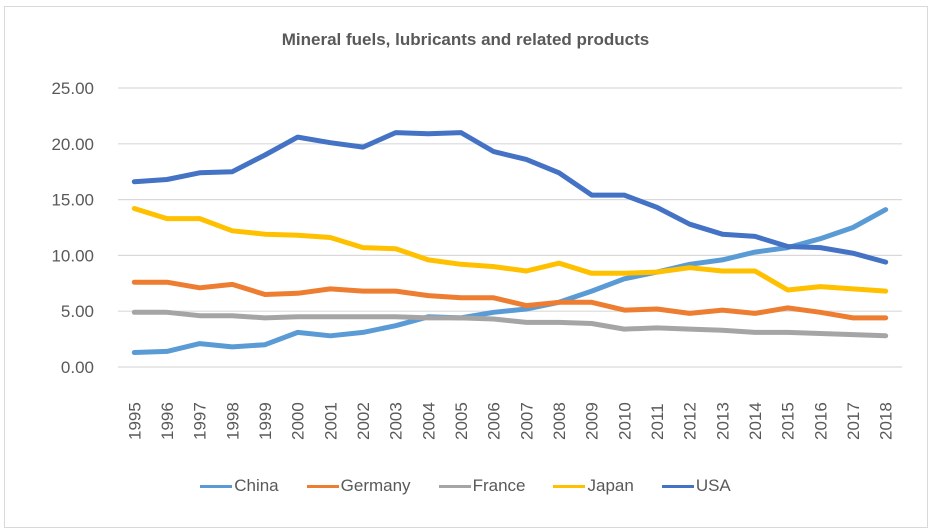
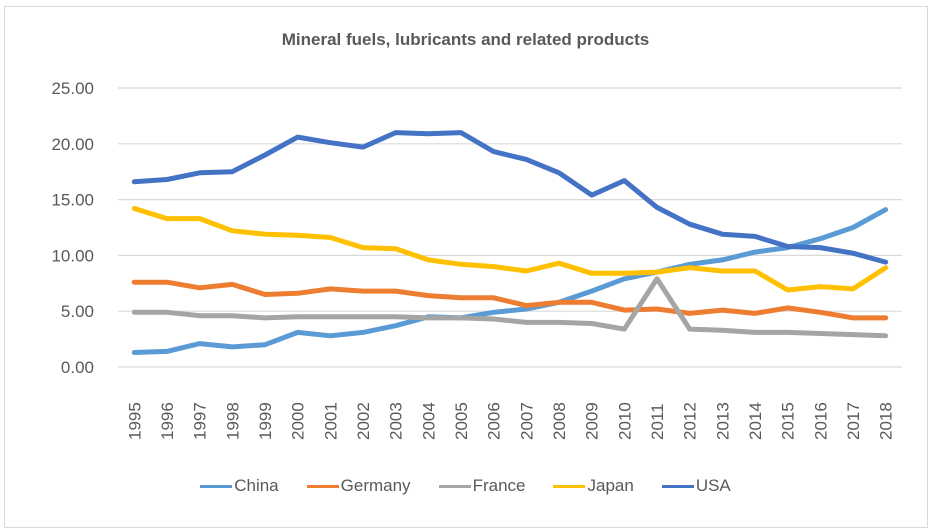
USA/2010: 15.4 -> 16.7
France/2011: 3.5 -> 7.9
Japan/2018: 6.8 -> 8.9
